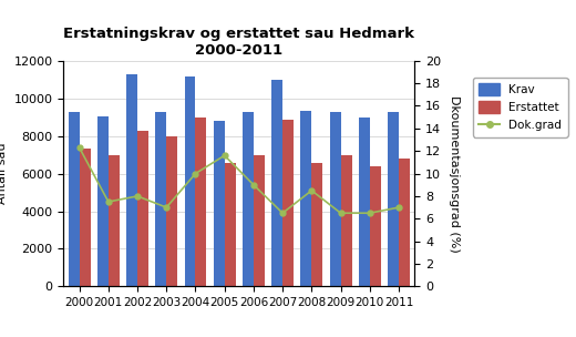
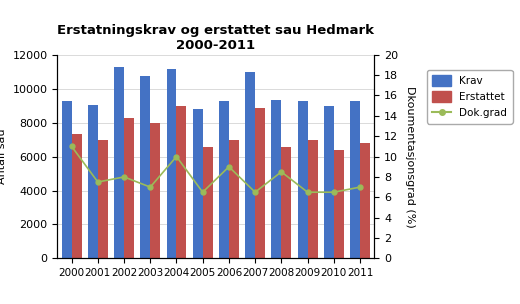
Dok.grad/2000: 12.3 -> 11.0
Krav/2003: 9300 -> 10800
Dok.grad/2005: 11.6 -> 6.5
